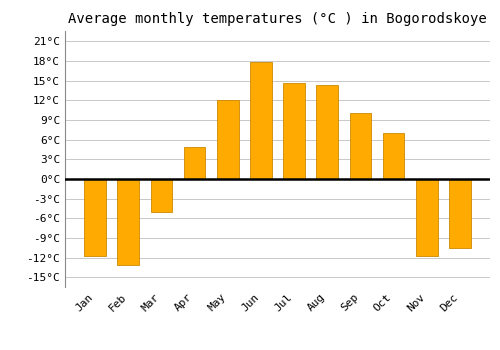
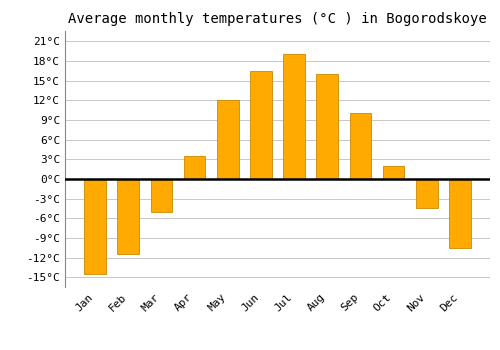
Jan: -11.8°C -> -14.5°C
Feb: -13.2°C -> -11.5°C
Apr: 4.8°C -> 3.5°C
Jun: 17.8°C -> 16.5°C
Jul: 14.6°C -> 19.0°C
Aug: 14.4°C -> 16.0°C
Oct: 7.0°C -> 2.0°C
Nov: -11.8°C -> -4.5°C
